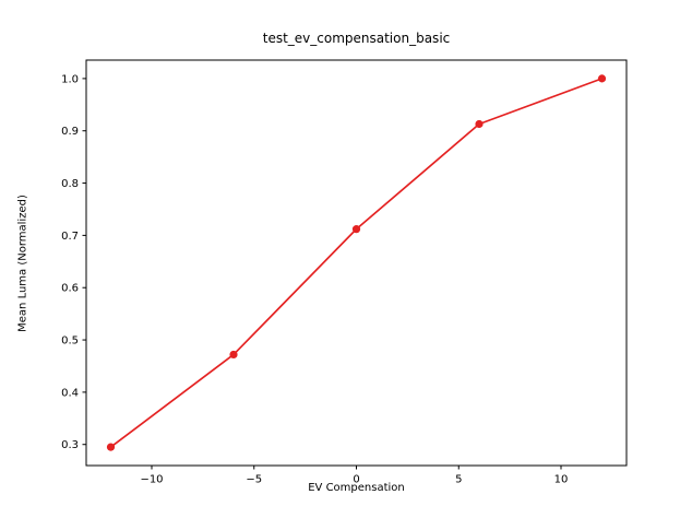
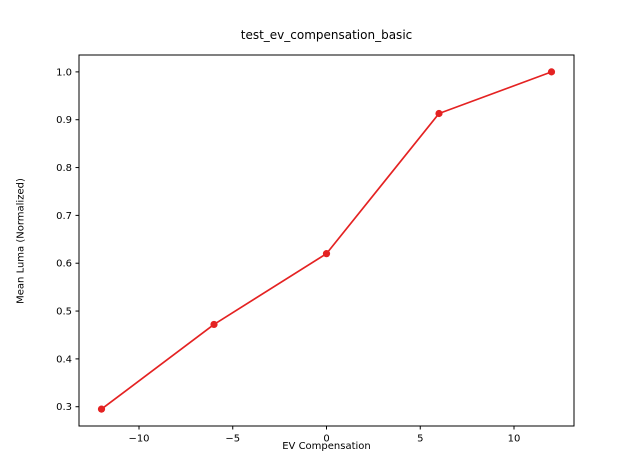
0: 0.71 -> 0.62
